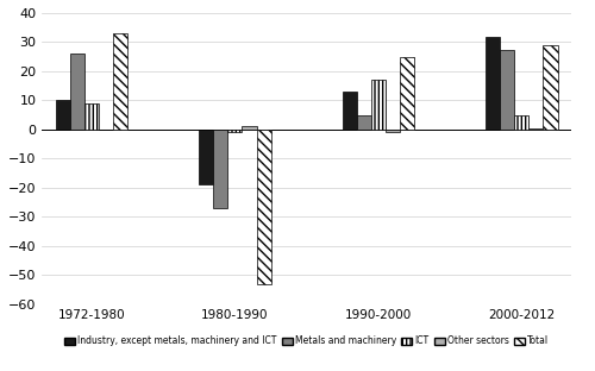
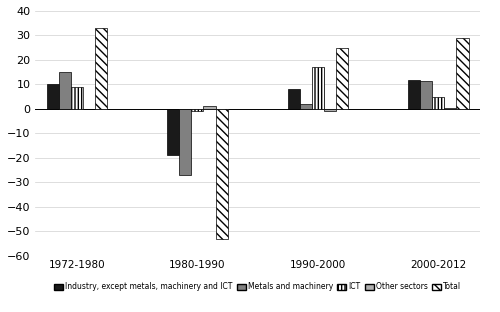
Metals and machinery/1972-1980: 26.0 -> 15.0
Industry, except metals, machinery and ICT/1990-2000: 13 -> 8
Metals and machinery/1990-2000: 5.0 -> 2.0
Industry, except metals, machinery and ICT/2000-2012: 32 -> 12
Metals and machinery/2000-2012: 27.5 -> 11.5
